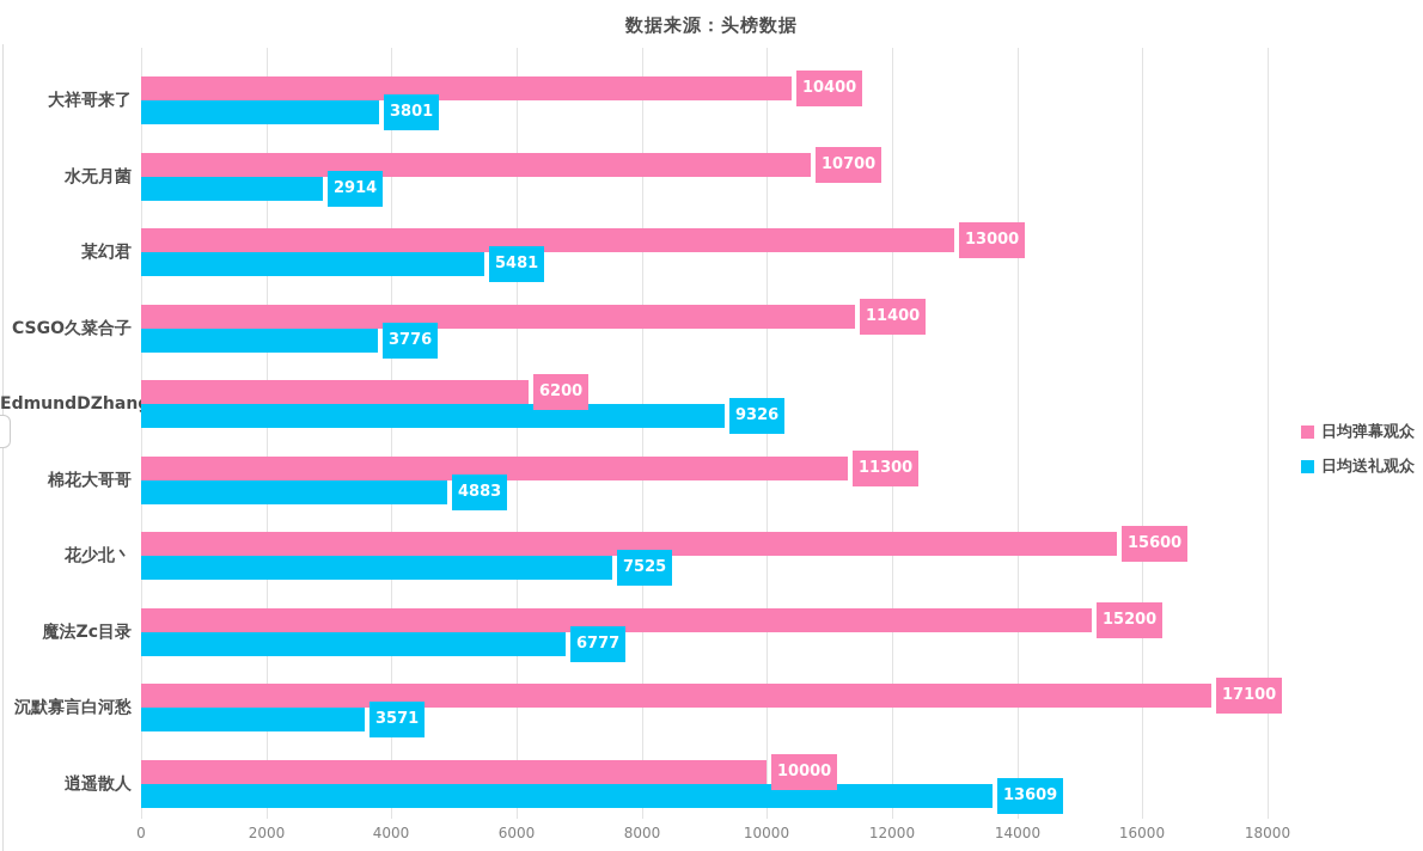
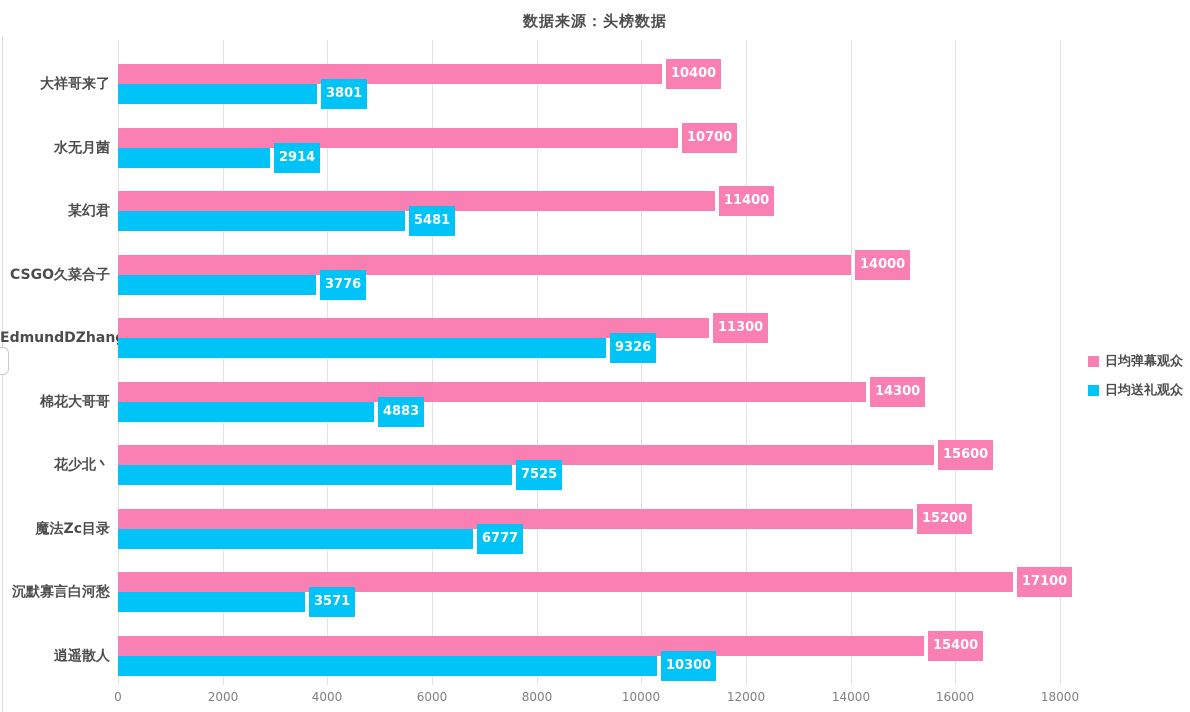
日均弹幕观众/某幻君: 13000 -> 11400
日均弹幕观众/CSGO久菜合子: 11400 -> 14000
日均弹幕观众/EdmundDZhang: 6200 -> 11300
日均弹幕观众/棉花大哥哥: 11300 -> 14300
日均弹幕观众/逍遥散人: 10000 -> 15400
日均送礼观众/逍遥散人: 13609 -> 10300
